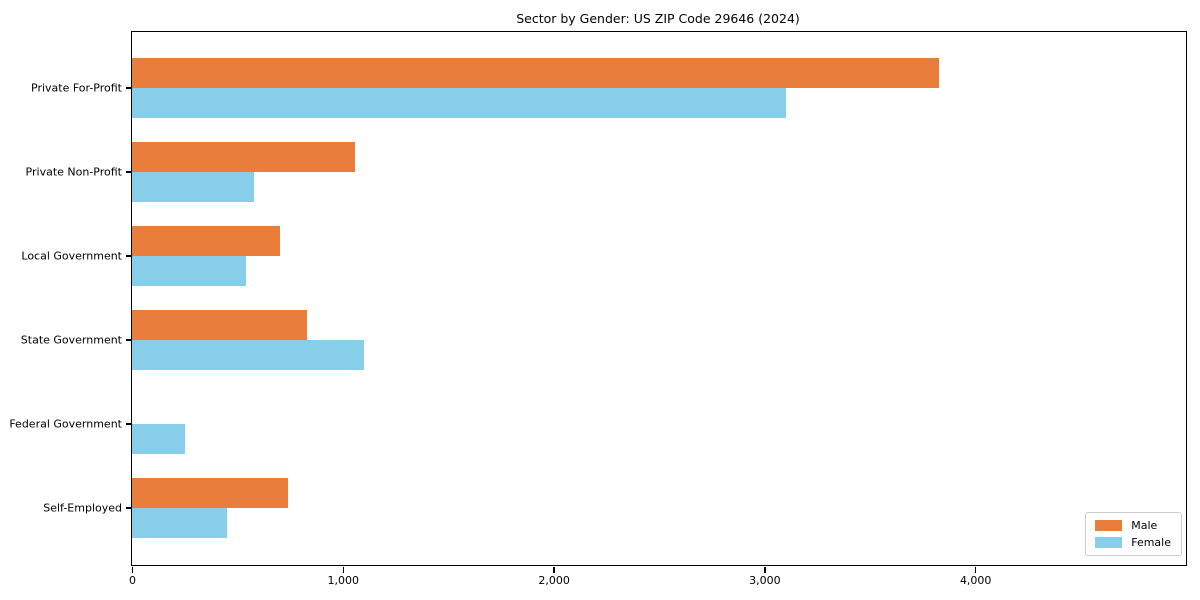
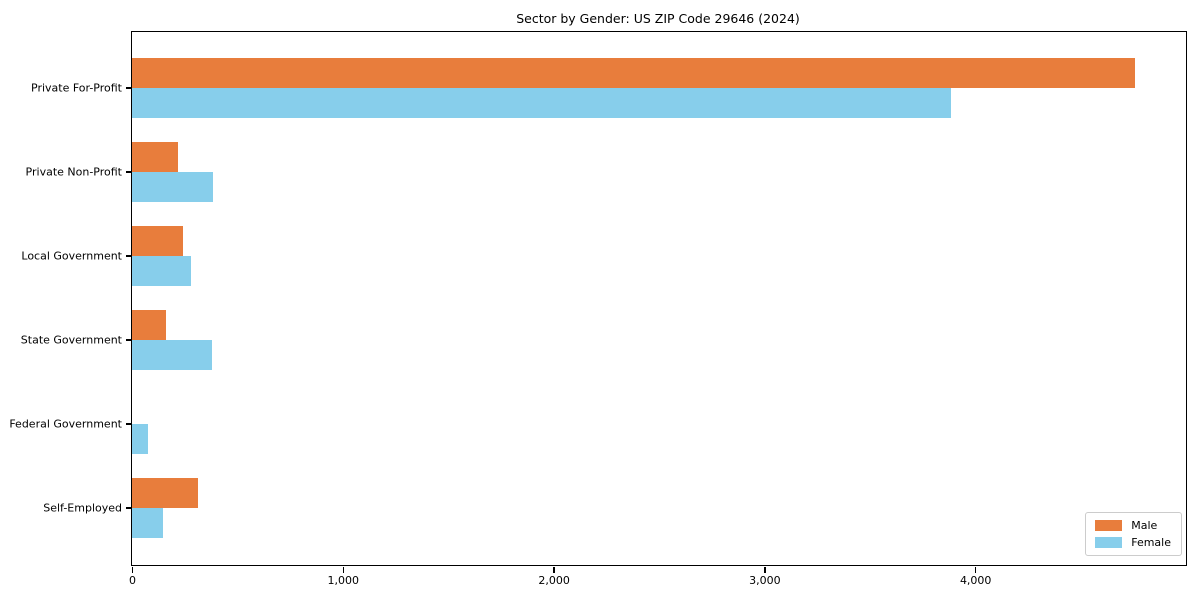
Male/Private For-Profit: 3830 -> 4760
Female/Private For-Profit: 3100 -> 3880
Male/Private Non-Profit: 1060 -> 220
Female/Private Non-Profit: 580 -> 380
Male/Local Government: 700 -> 240
Female/Local Government: 540 -> 280
Male/State Government: 830 -> 160
Female/State Government: 1100 -> 380
Female/Federal Government: 250 -> 80
Male/Self-Employed: 740 -> 320
Female/Self-Employed: 450 -> 150
